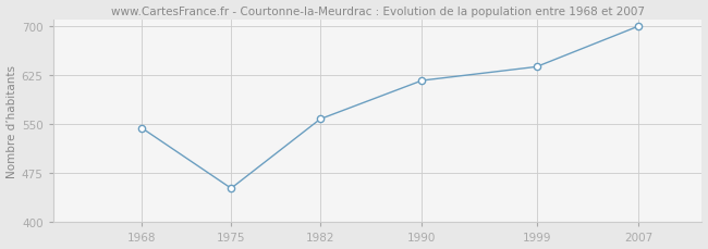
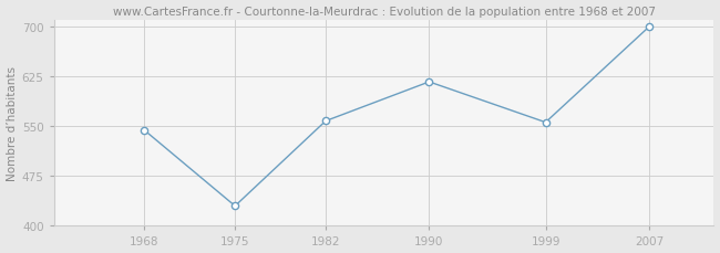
1975: 452 -> 430
1999: 638 -> 556
